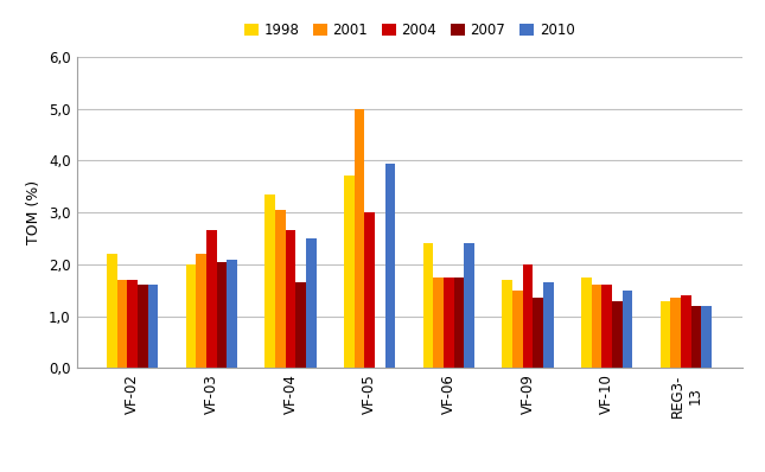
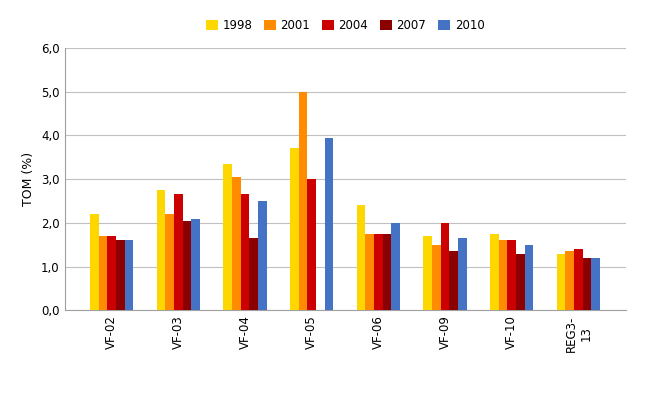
1998/VF-03: 2,00 -> 2,75
2010/VF-06: 2,40 -> 2,00
